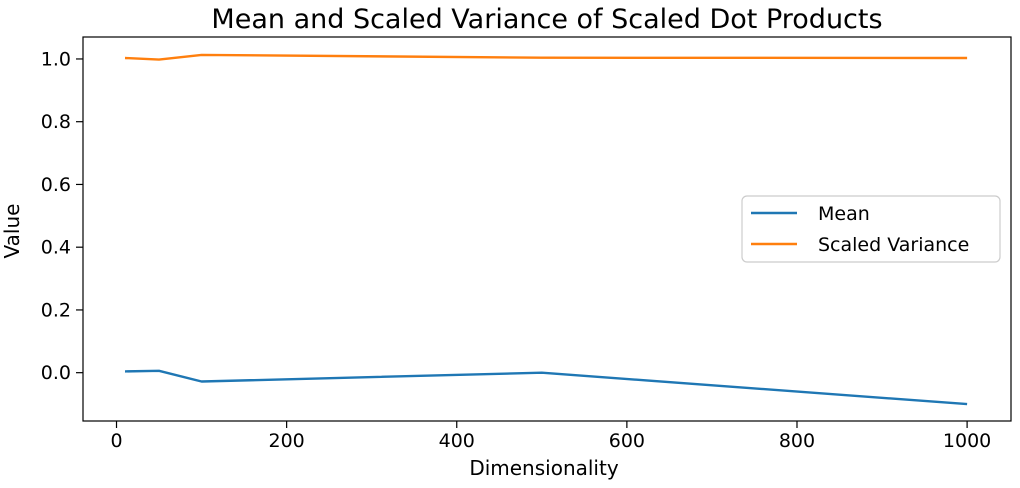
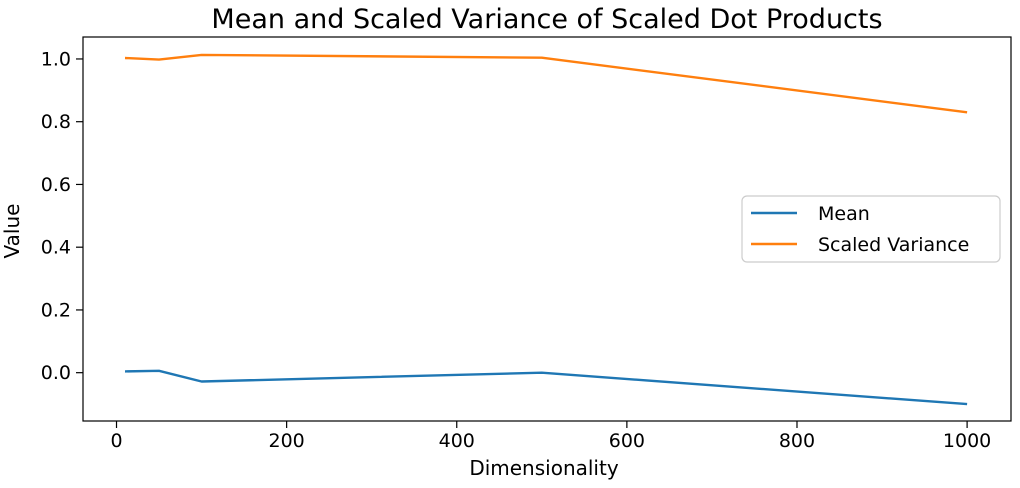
Scaled Variance/1000: 1.00 -> 0.83
